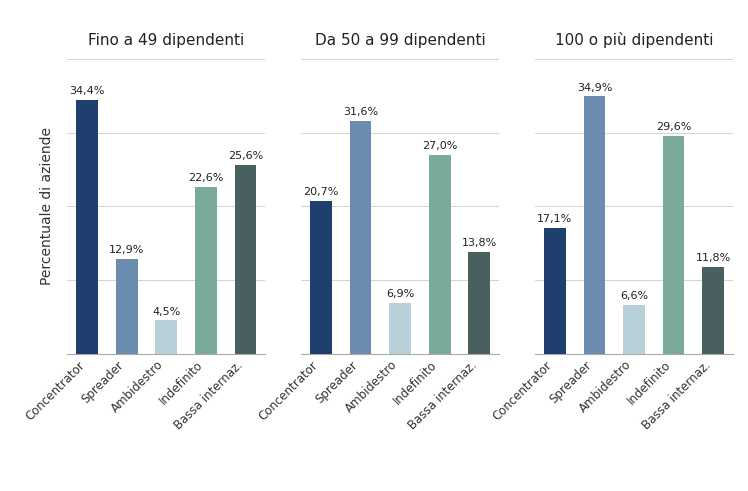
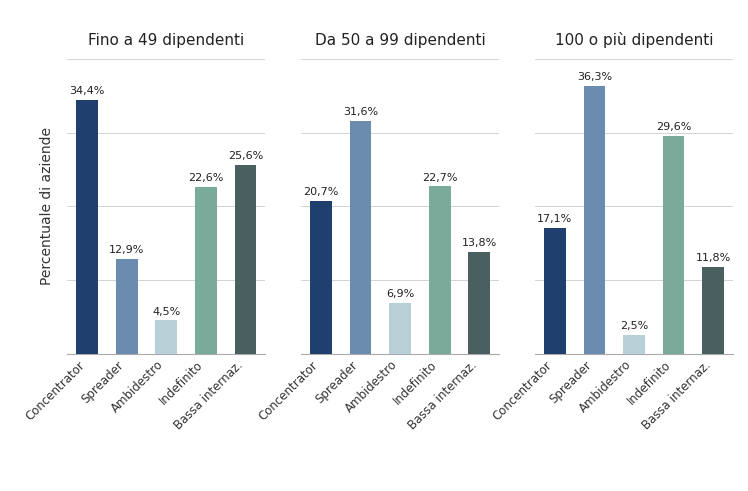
Da 50 a 99 dipendenti/Indefinito: 27,0% -> 22,7%
100 o più dipendenti/Spreader: 34,9% -> 36,3%
100 o più dipendenti/Ambidestro: 6,6% -> 2,5%
